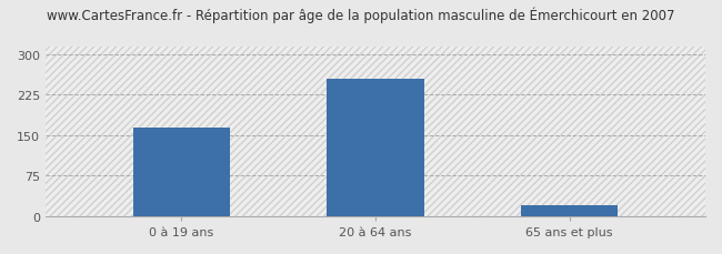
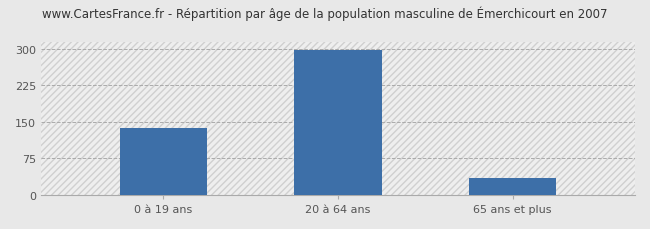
0 à 19 ans: 165 -> 137
20 à 64 ans: 255 -> 298
65 ans et plus: 20 -> 35
